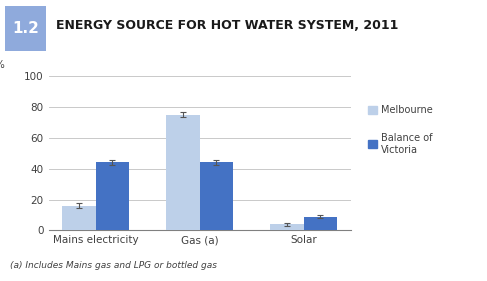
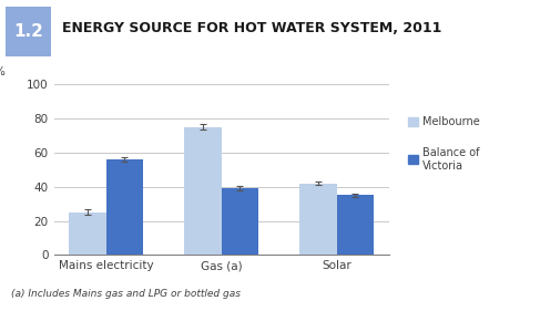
Melbourne/Mains electricity: 16 -> 25
Balance of Victoria/Mains electricity: 44 -> 56
Balance of Victoria/Gas (a): 44 -> 39
Melbourne/Solar: 4 -> 42
Balance of Victoria/Solar: 9 -> 35
